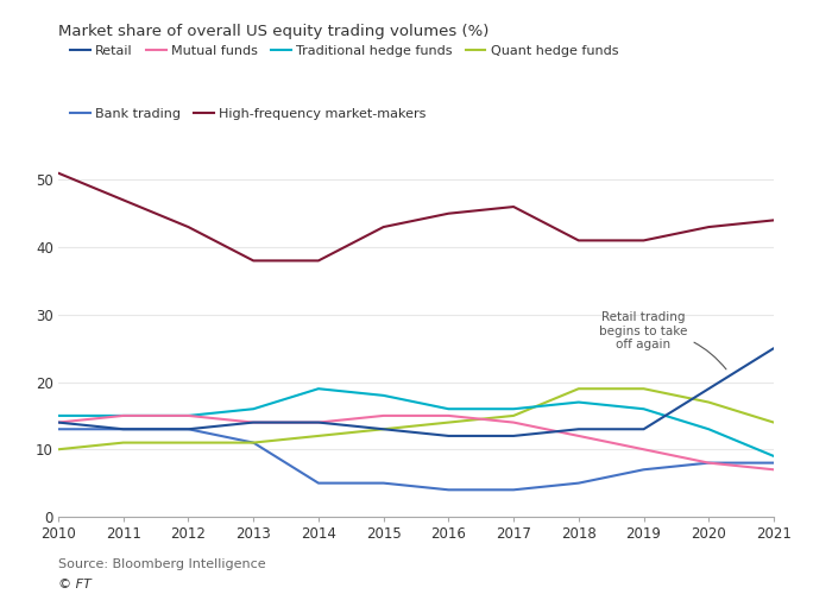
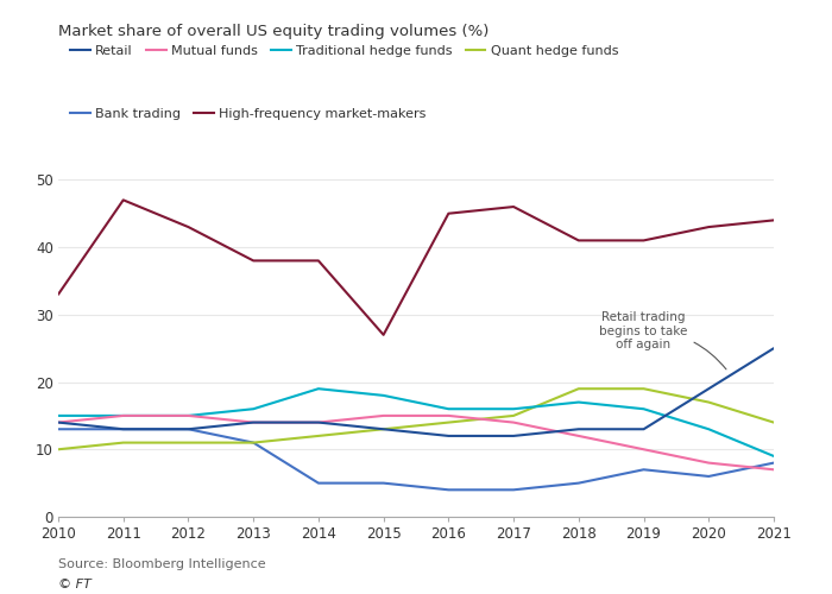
High-frequency market-makers/2010: 51 -> 33
High-frequency market-makers/2015: 43 -> 27
Bank trading/2020: 8 -> 6
